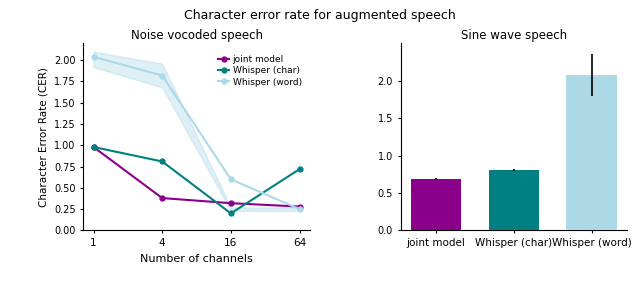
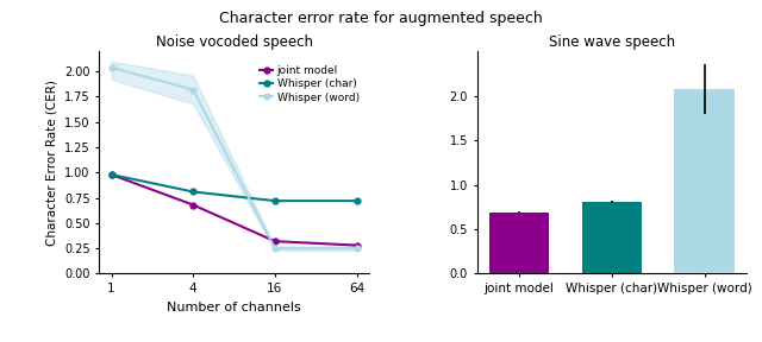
Noise vocoded speech/joint model/4: 0.38 -> 0.68
Noise vocoded speech/Whisper (char)/16: 0.20 -> 0.72
Noise vocoded speech/Whisper (word)/16: 0.60 -> 0.25
